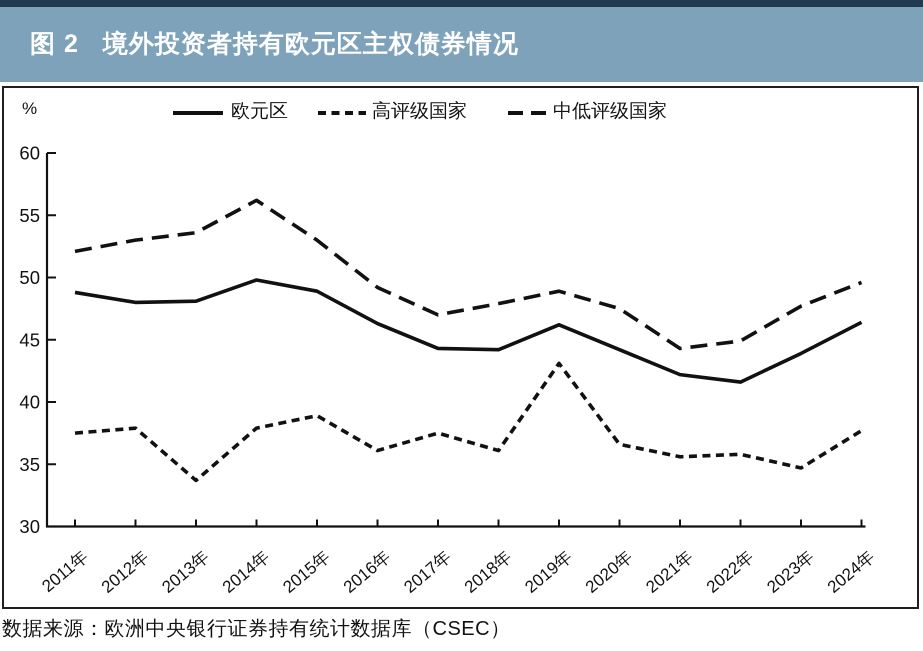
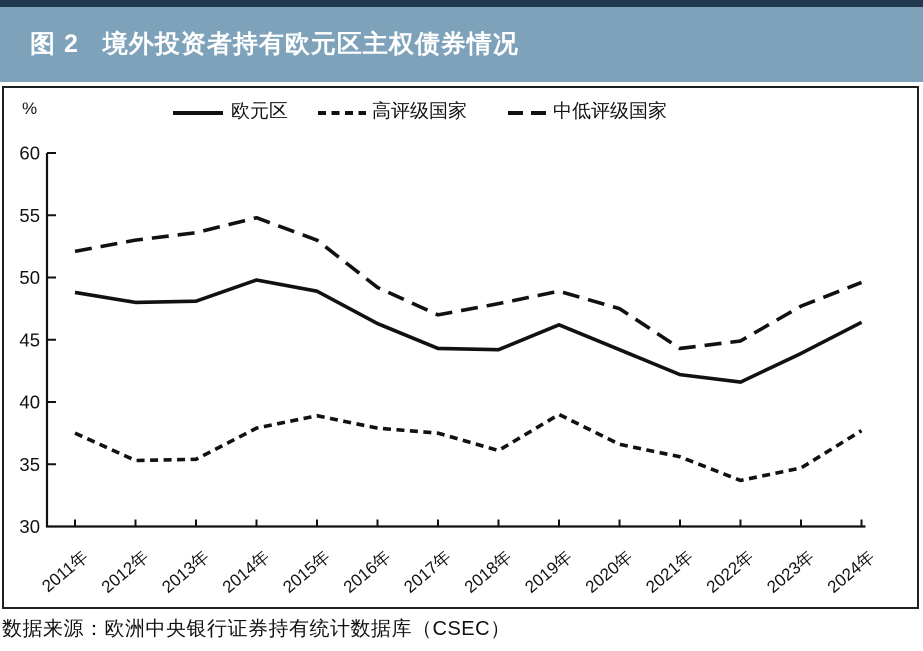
高评级国家/2012年: 37.9 -> 35.3
高评级国家/2013年: 33.7 -> 35.4
中低评级国家/2014年: 56.2 -> 54.8
高评级国家/2016年: 36.1 -> 37.9
高评级国家/2019年: 43.1 -> 39.0
高评级国家/2022年: 35.8 -> 33.7
